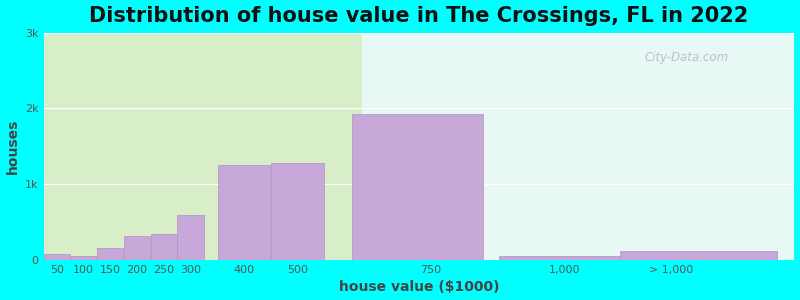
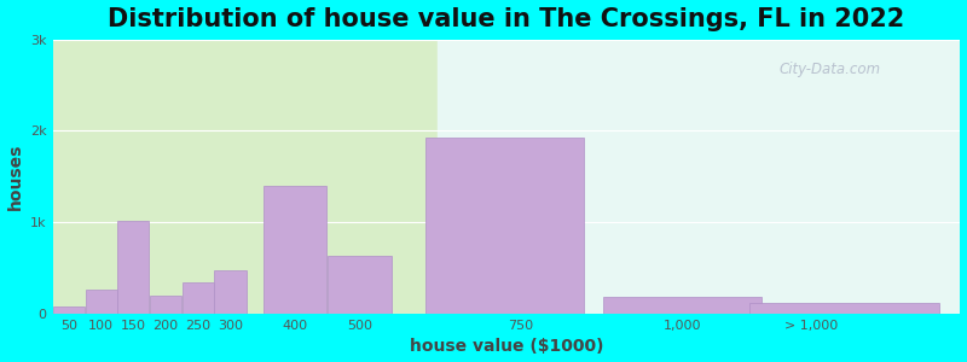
100: 0.06k -> 0.26k
150: 0.16k -> 1.02k
200: 0.32k -> 0.20k
300: 0.59k -> 0.48k
400: 1.25k -> 1.40k
500: 1.28k -> 0.64k
1,000: 0.05k -> 0.18k
